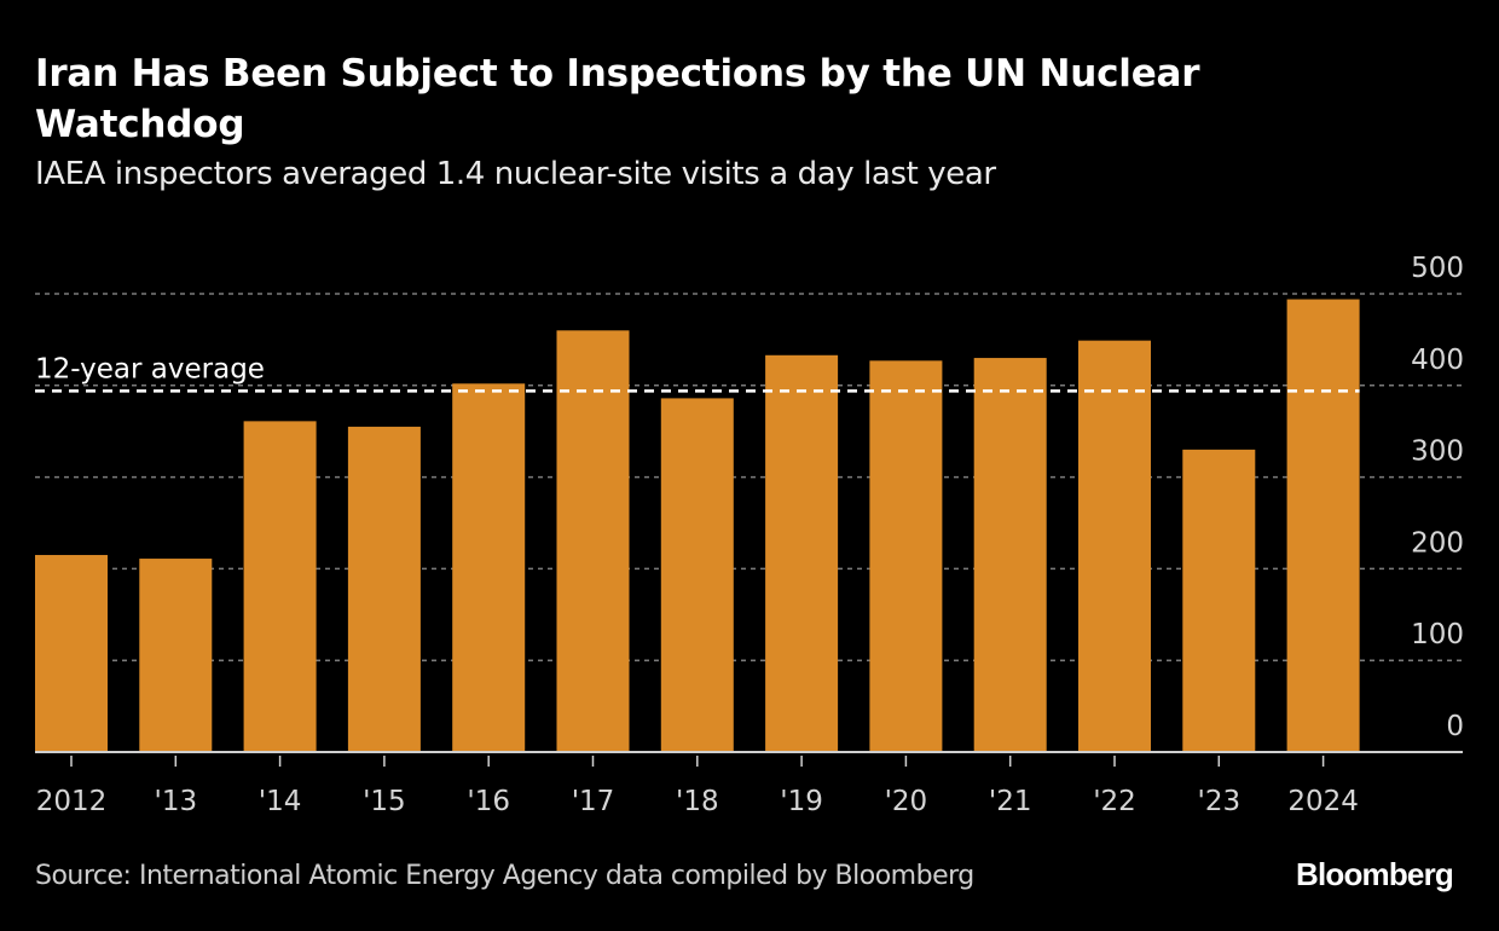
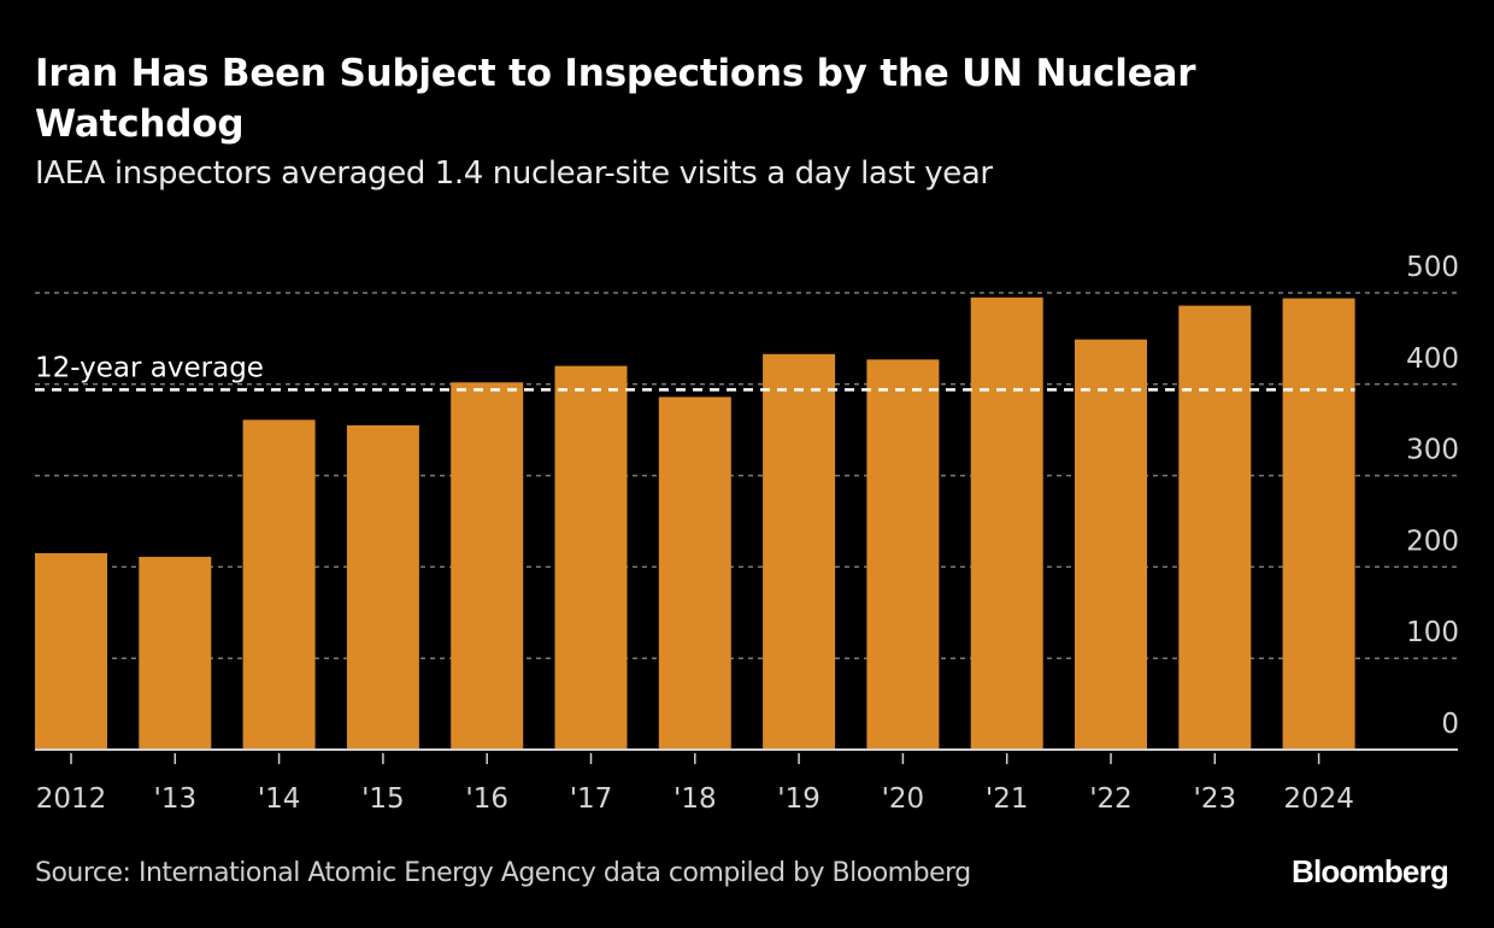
'17: 460 -> 420
'21: 430 -> 500
'23: 330 -> 490
